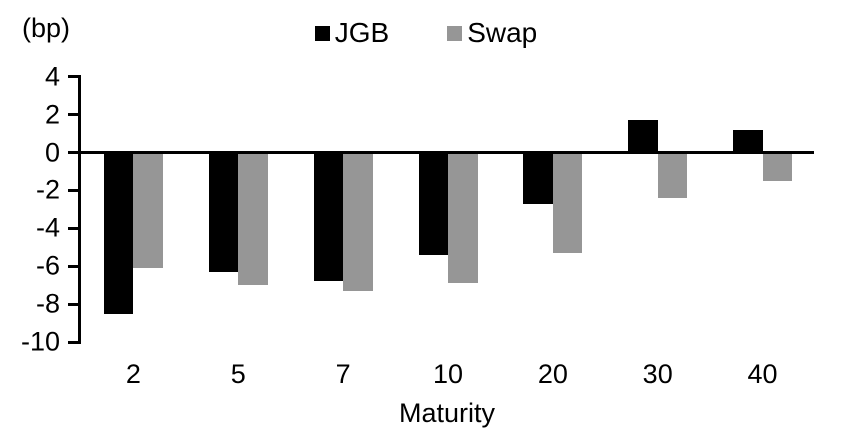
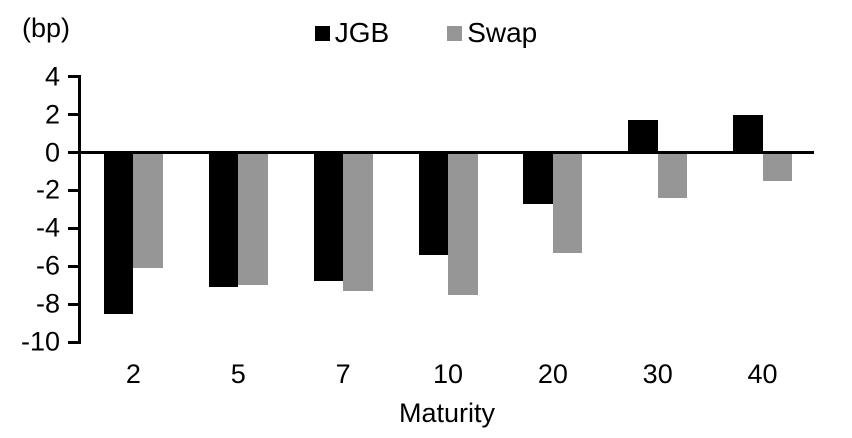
JGB/5: -6.3 -> -7.1
Swap/10: -6.9 -> -7.5
JGB/40: 1.2 -> 2.0
